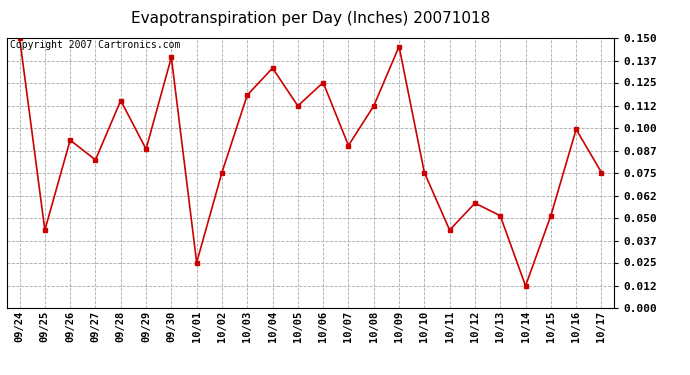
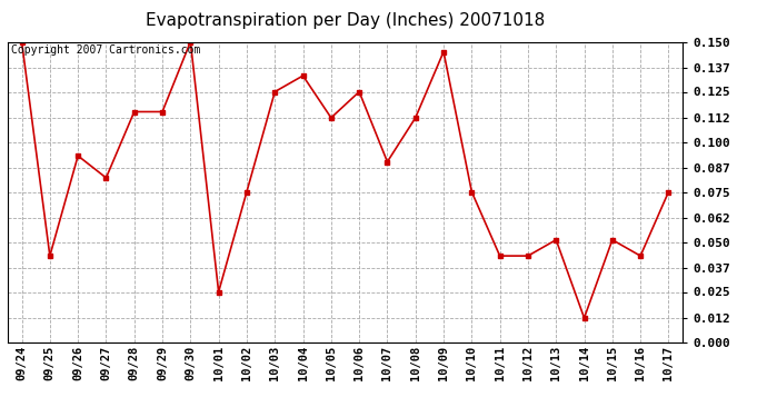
09/29: 0.088 -> 0.115
09/30: 0.139 -> 0.150
10/03: 0.118 -> 0.125
10/12: 0.058 -> 0.043
10/16: 0.099 -> 0.043
